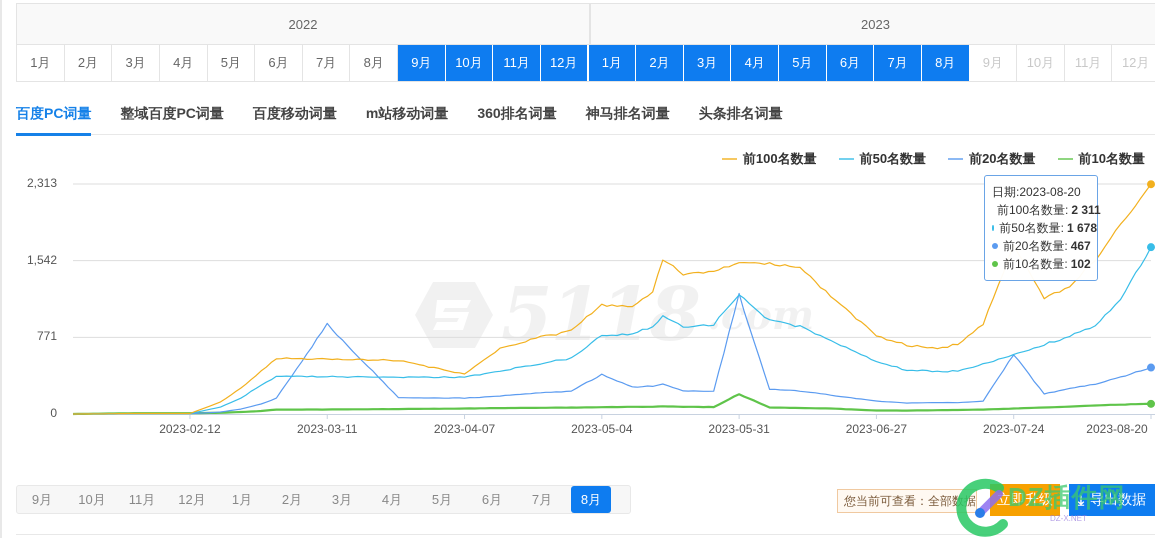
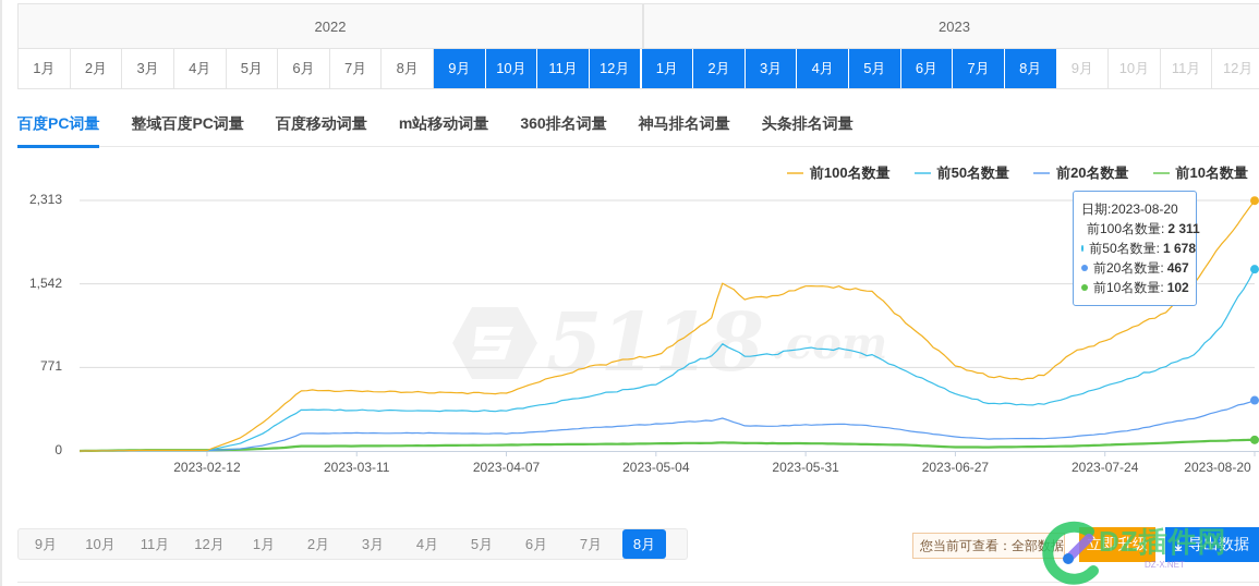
前20名数量/2023-03-11: 900 -> 200
前100名数量/2023-04-07: 400 -> 500
前100名数量/2023-05-04: 1100 -> 900
前50名数量/2023-05-04: 800 -> 600
前20名数量/2023-05-04: 400 -> 200
前50名数量/2023-05-31: 1200 -> 1000
前20名数量/2023-05-31: 1200 -> 200
前10名数量/2023-05-31: 200 -> 100
前100名数量/2023-07-24: 1700 -> 1000
前20名数量/2023-07-24: 600 -> 200
